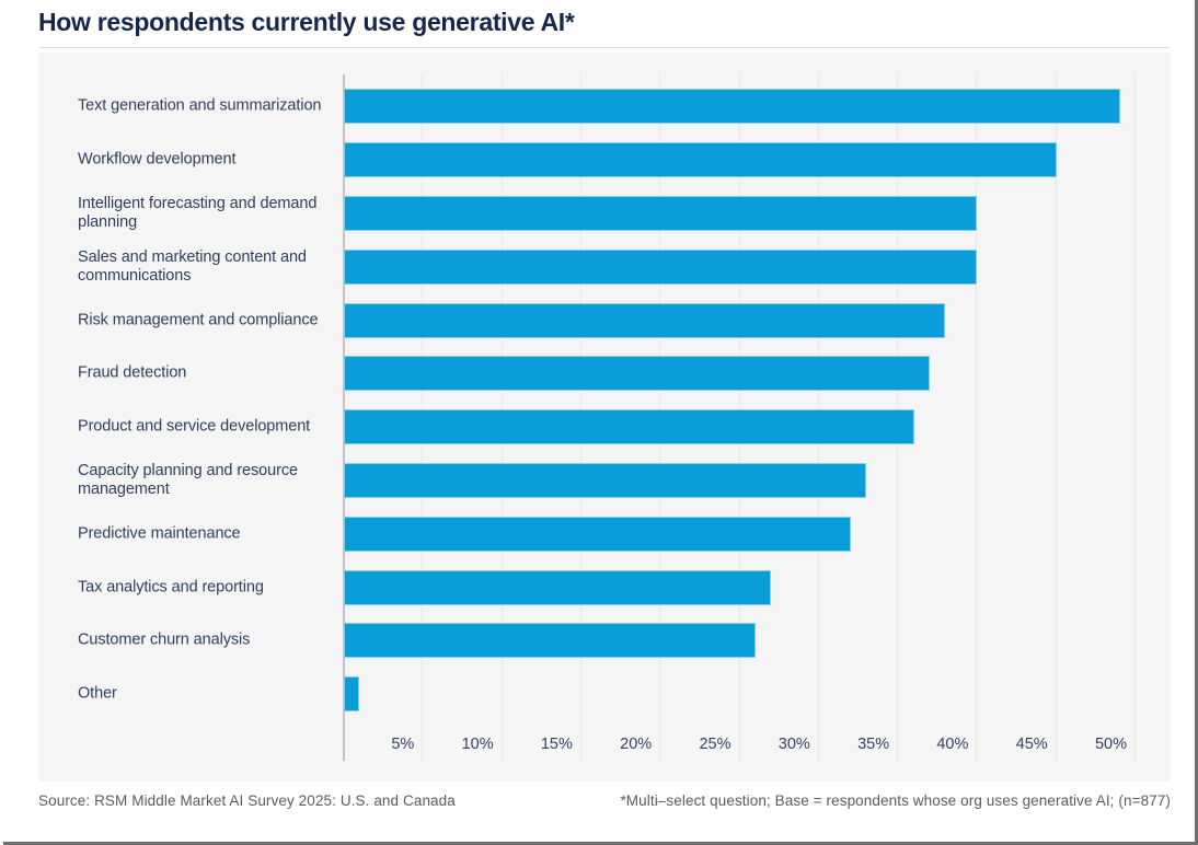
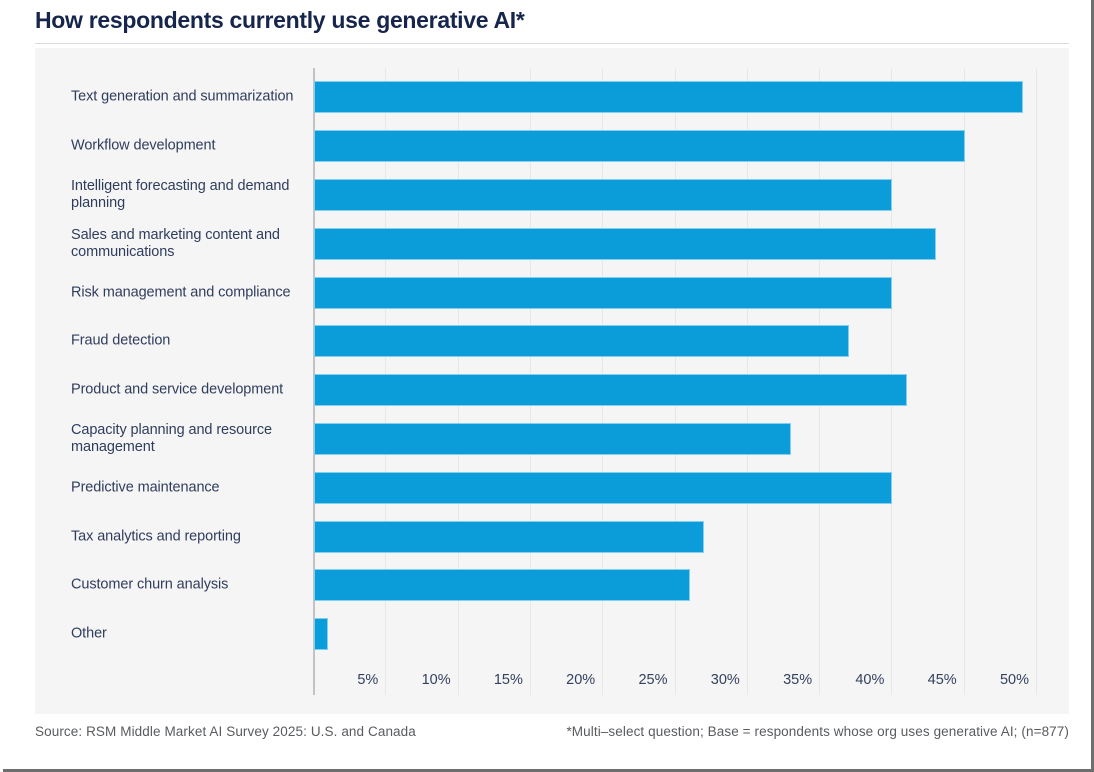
Sales and marketing content and communications: 40% -> 43%
Risk management and compliance: 38% -> 40%
Product and service development: 36% -> 41%
Predictive maintenance: 32% -> 40%
